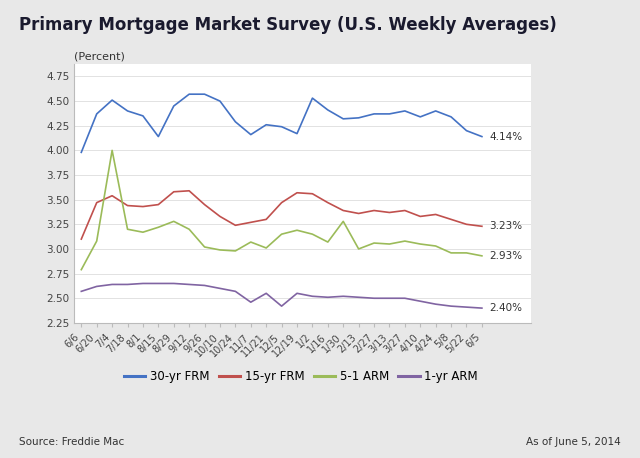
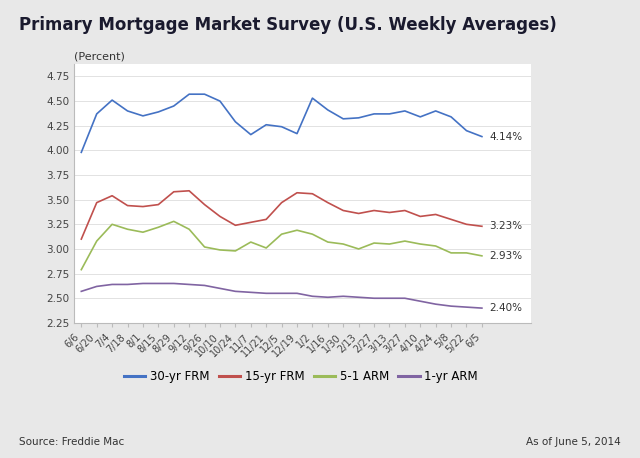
5-1 ARM/7/4: 4.00 -> 3.25
30-yr FRM/8/15: 4.14 -> 4.39
1-yr ARM/11/7: 2.46 -> 2.56
1-yr ARM/12/5: 2.42 -> 2.55
5-1 ARM/1/30: 3.28 -> 3.05
